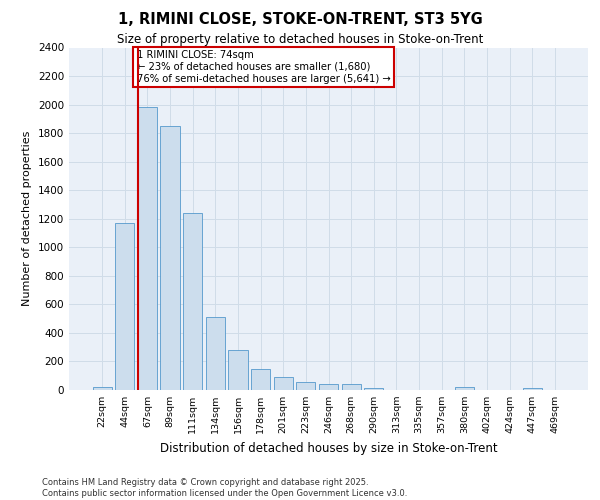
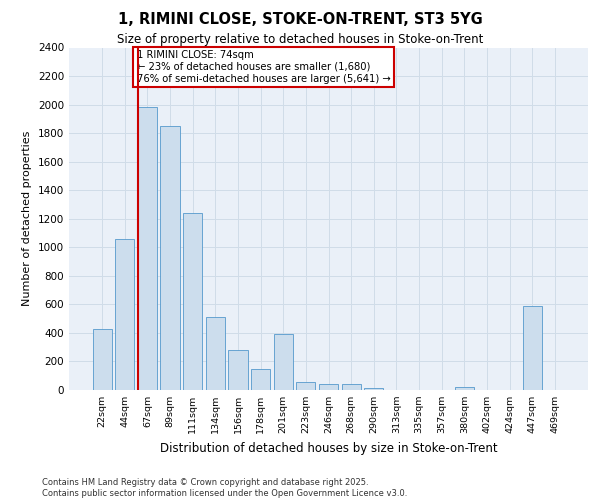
22sqm: 20 -> 430
44sqm: 1170 -> 1060
201sqm: 90 -> 390
447sqm: 20 -> 590
